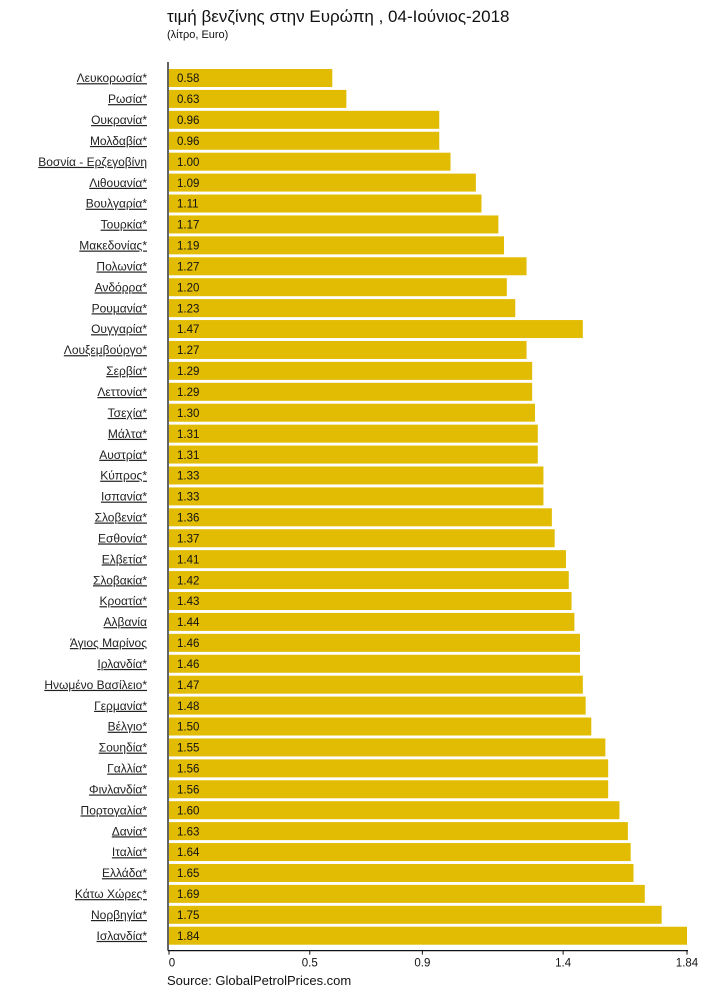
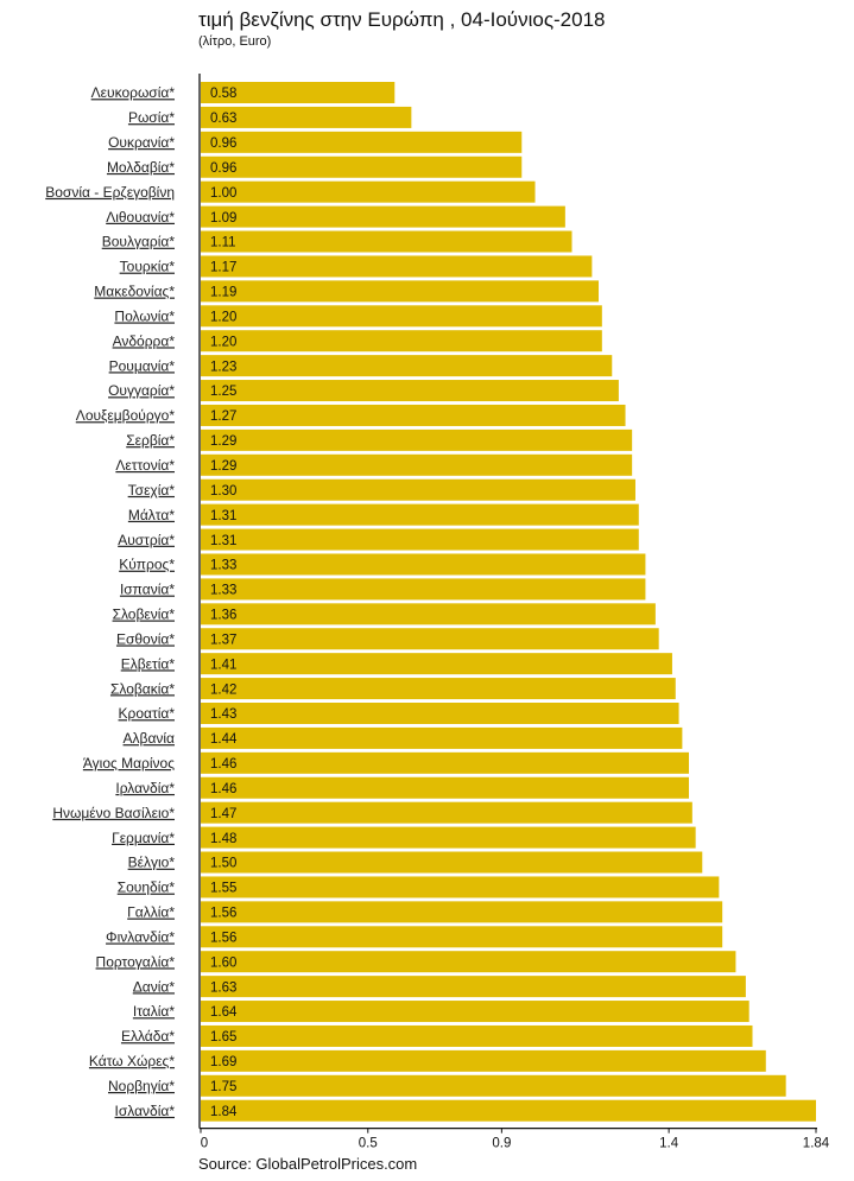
Πολωνία*: 1.27 -> 1.20
Ουγγαρία*: 1.47 -> 1.25
